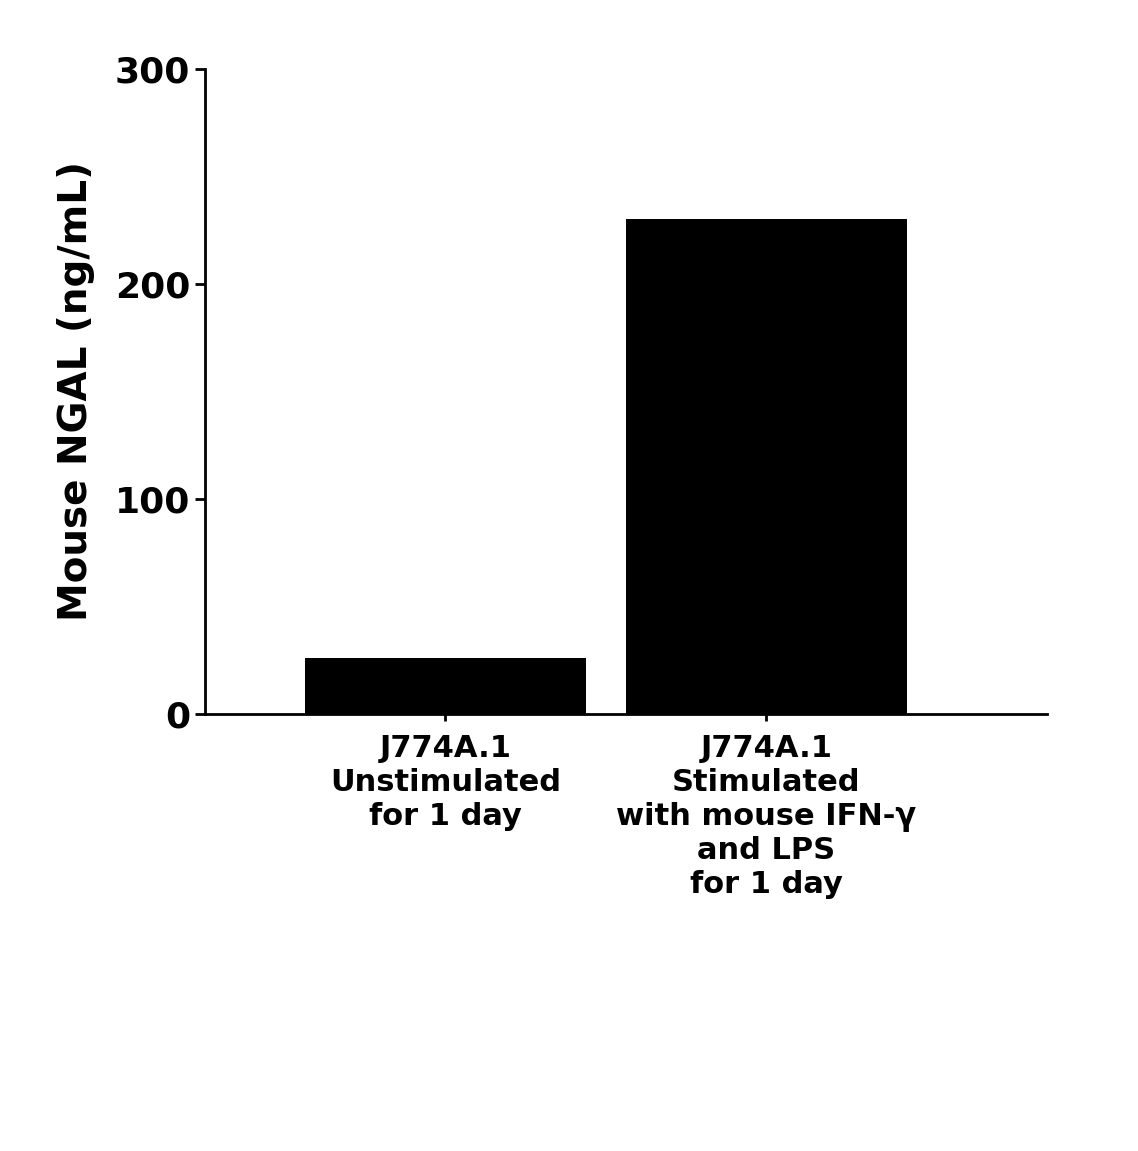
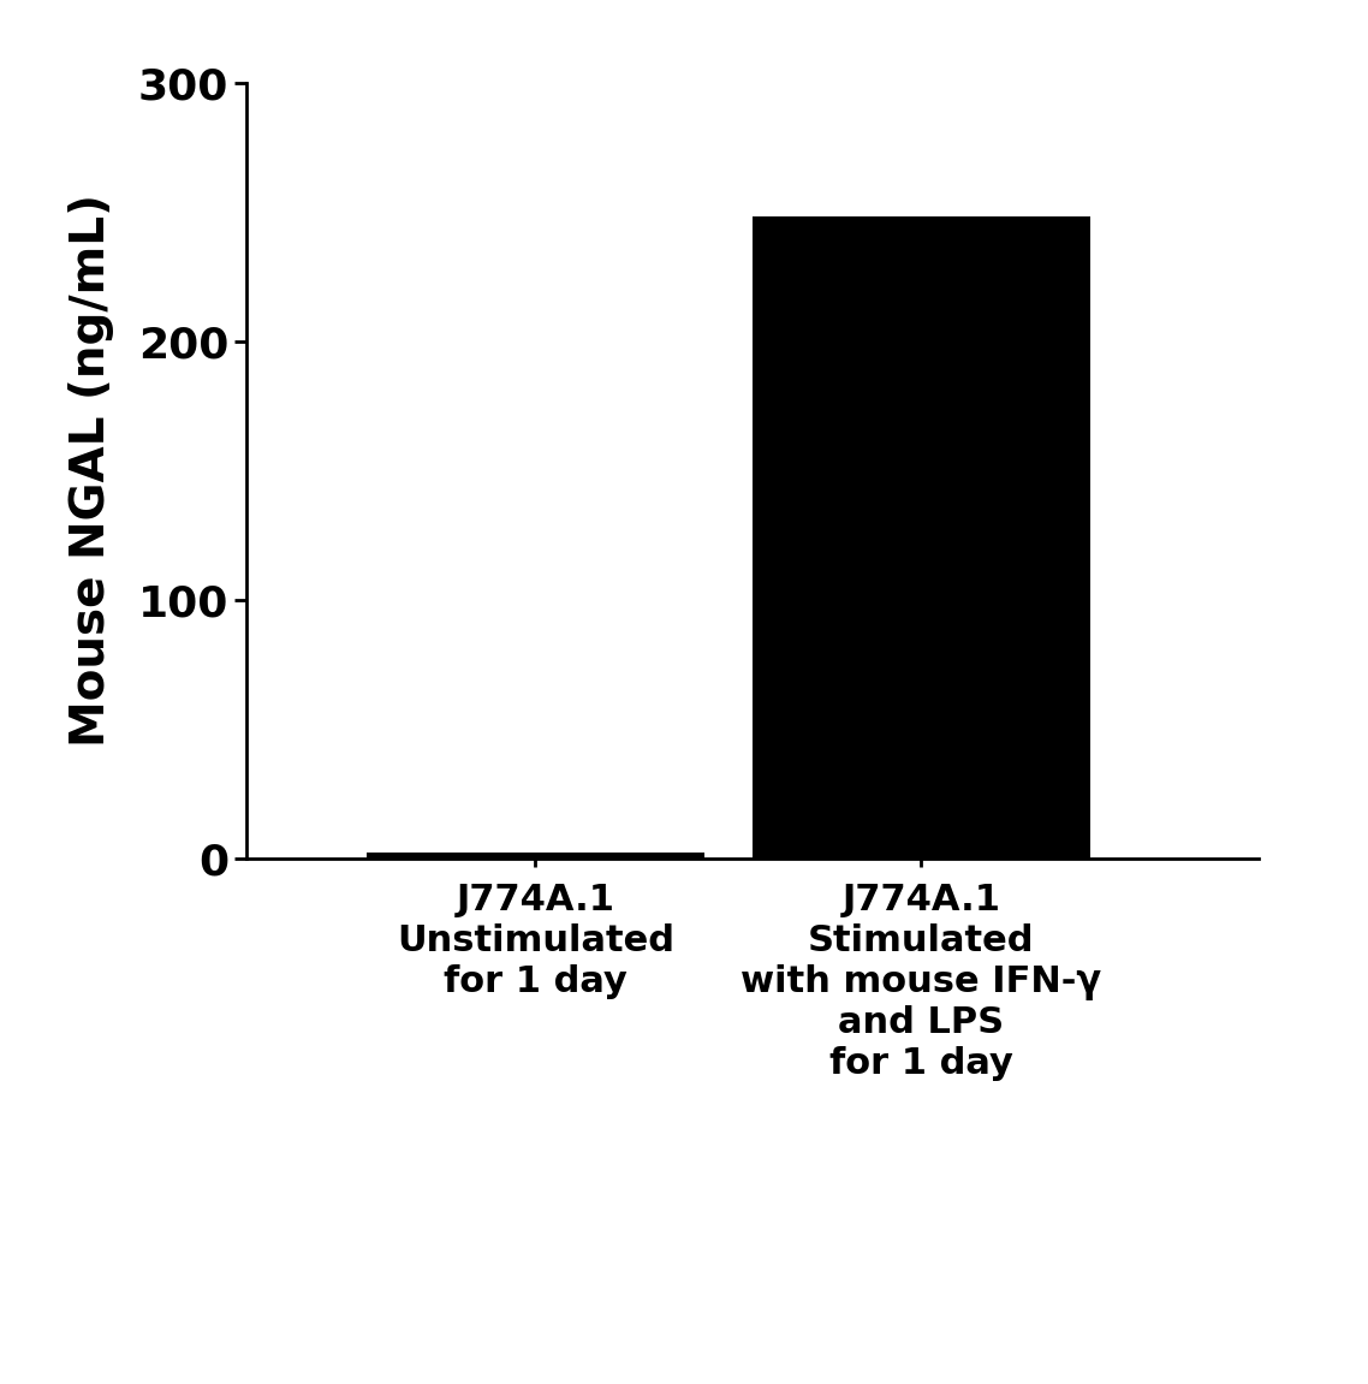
J774A.1 Unstimulated for 1 day: 26.0 -> 2.3
J774A.1 Stimulated with mouse IFN-γ and LPS for 1 day: 230.0 -> 248.3
